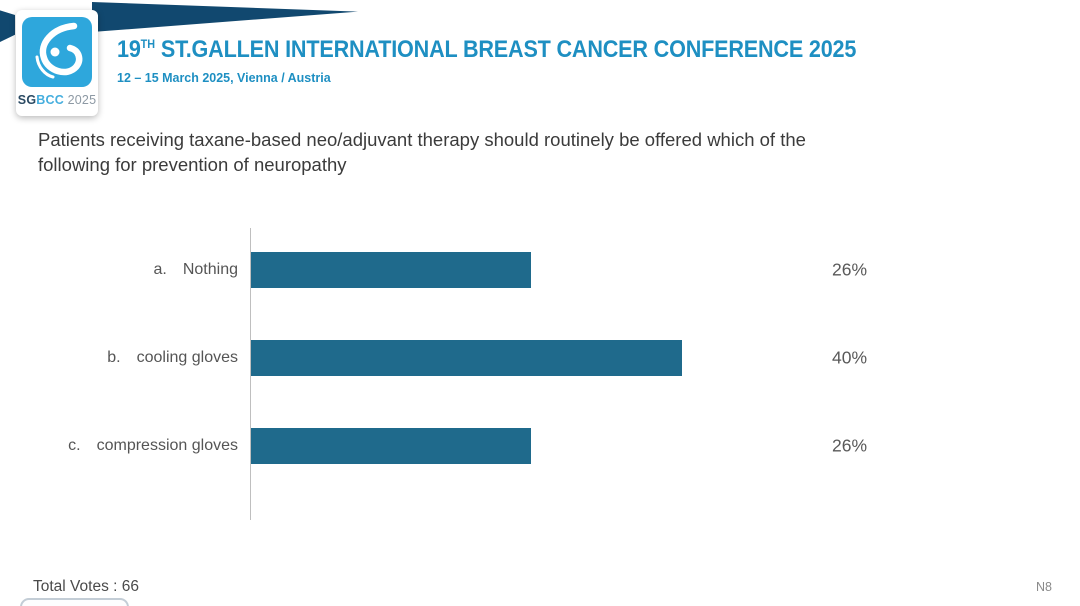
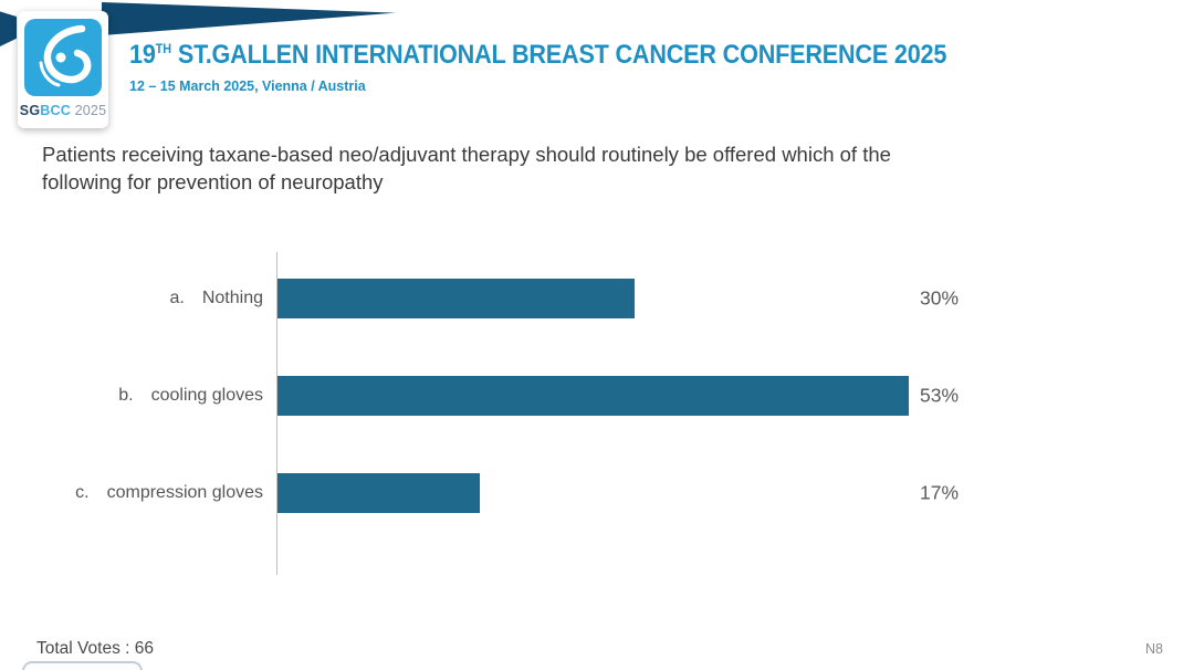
a. Nothing: 26% -> 30%
b. cooling gloves: 40% -> 53%
c. compression gloves: 26% -> 17%
